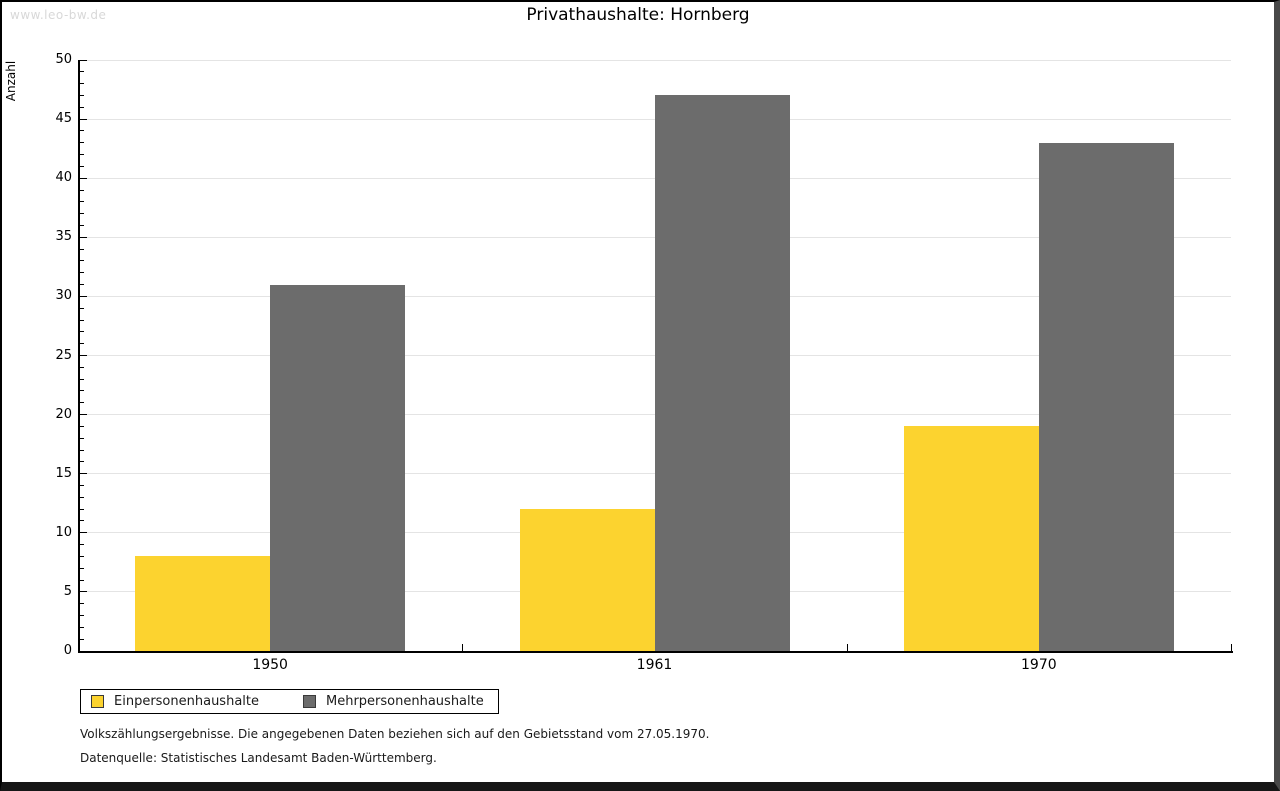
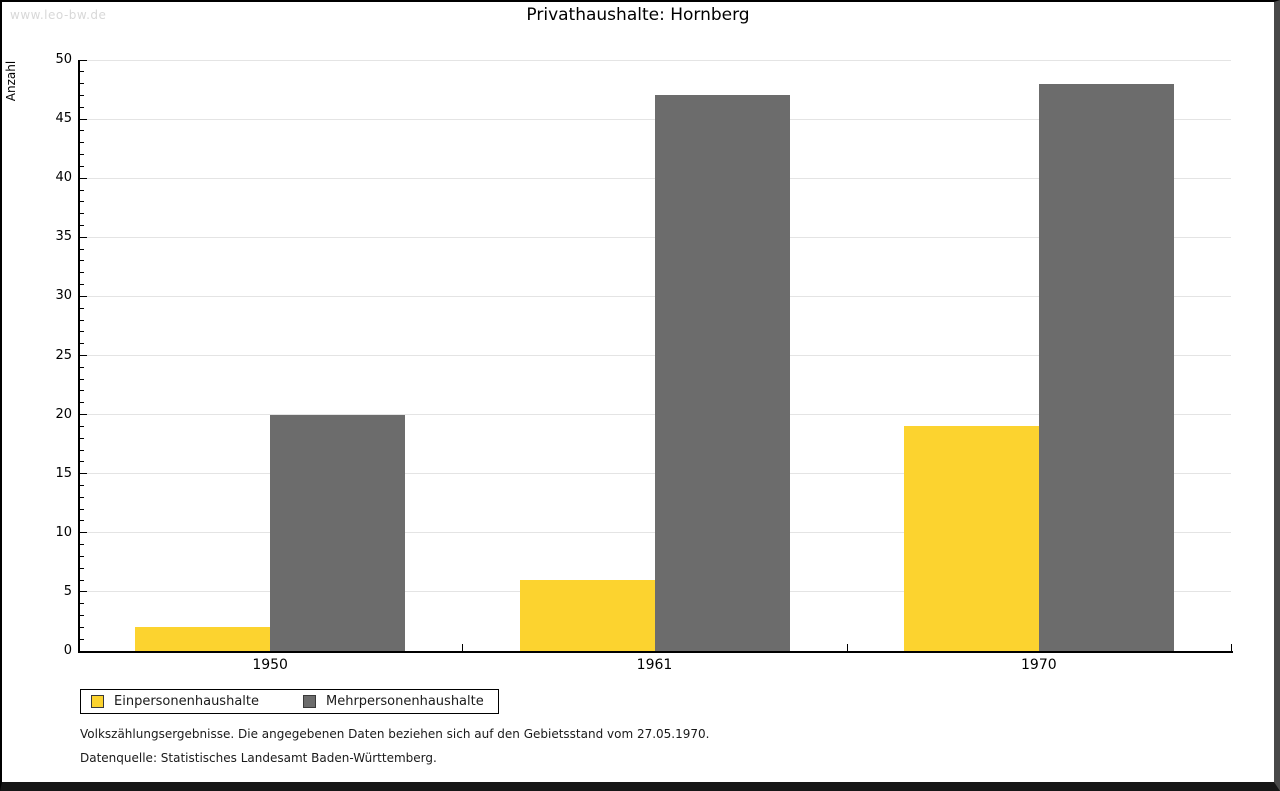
Einpersonenhaushalte/1950: 8 -> 2
Mehrpersonenhaushalte/1950: 31 -> 20
Einpersonenhaushalte/1961: 12 -> 6
Mehrpersonenhaushalte/1970: 43 -> 48
